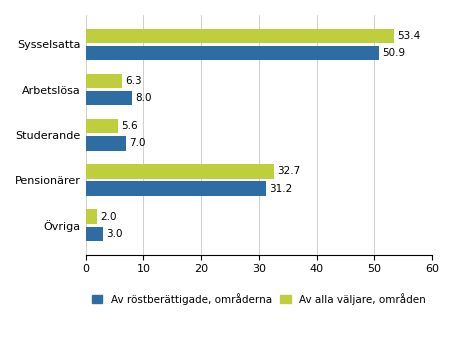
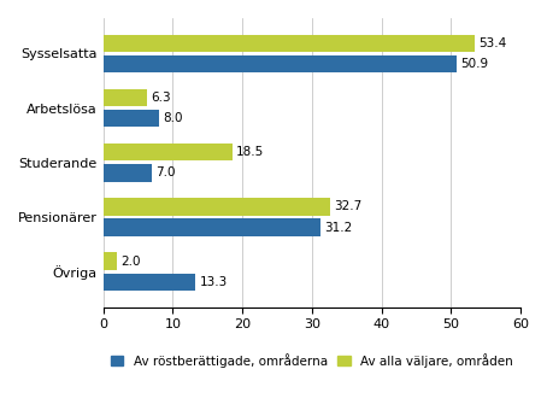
Av alla väljare, områden/Studerande: 5.6 -> 18.5
Av röstberättigade, områderna/Övriga: 3.0 -> 13.3
